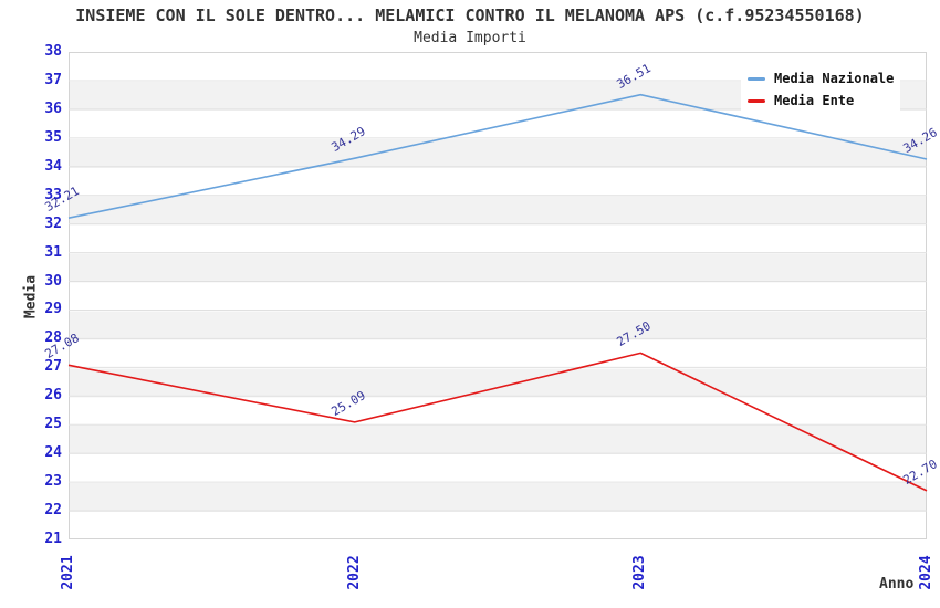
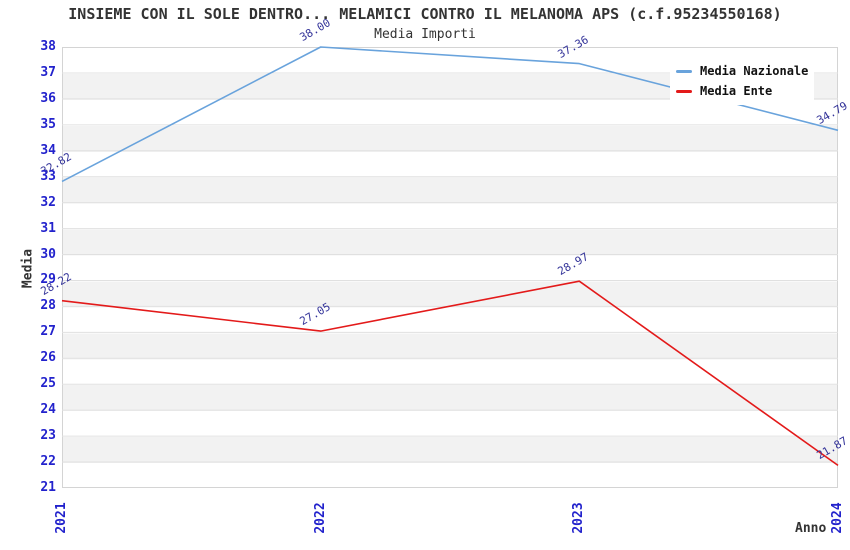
Media Nazionale/2021: 32.21 -> 32.82
Media Ente/2021: 27.08 -> 28.22
Media Nazionale/2022: 34.29 -> 38.00
Media Ente/2022: 25.09 -> 27.05
Media Nazionale/2023: 36.51 -> 37.36
Media Ente/2023: 27.50 -> 28.97
Media Nazionale/2024: 34.26 -> 34.79
Media Ente/2024: 22.70 -> 21.87
